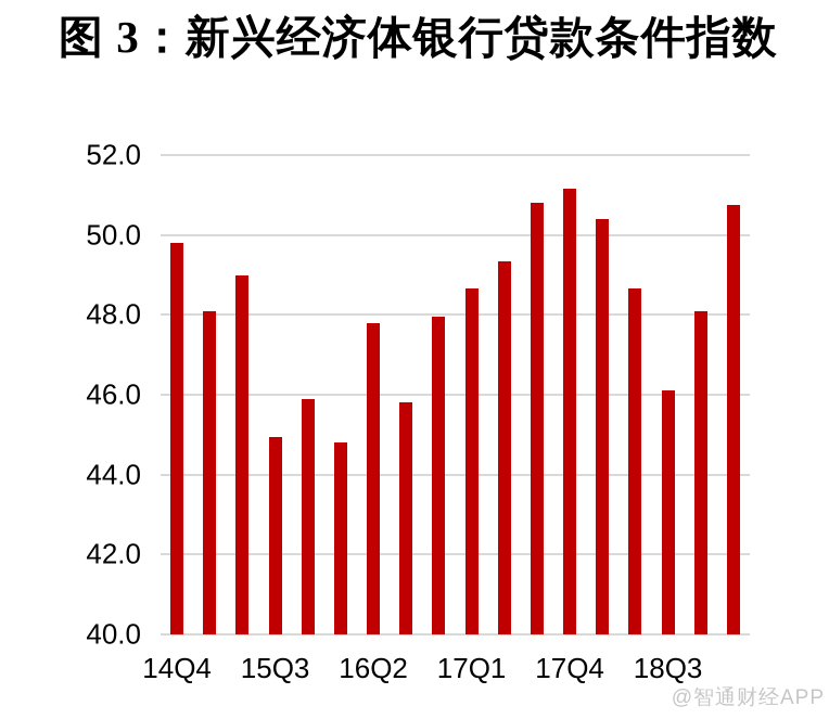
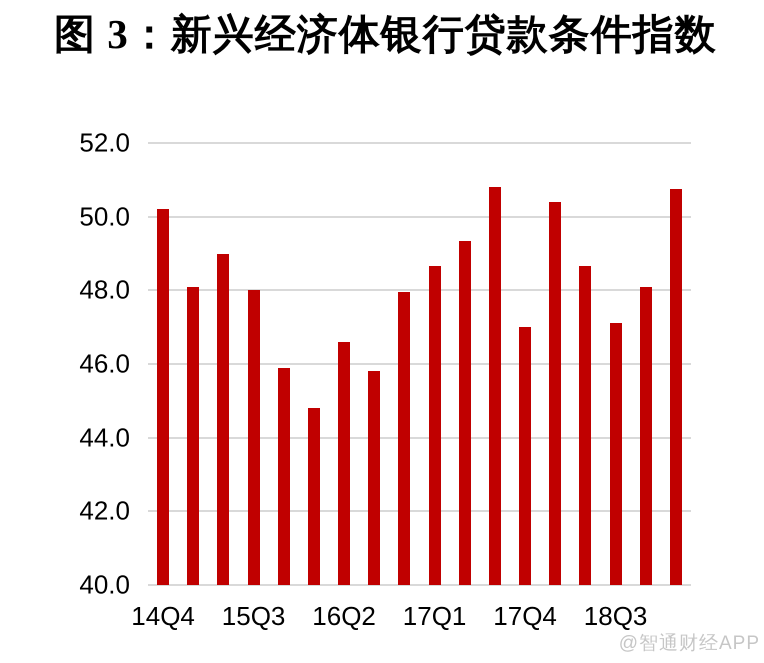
14Q4: 49.8 -> 50.2
15Q3: 45.0 -> 48.0
16Q2: 47.8 -> 46.6
17Q4: 51.1 -> 47.0
18Q3: 46.1 -> 47.1
